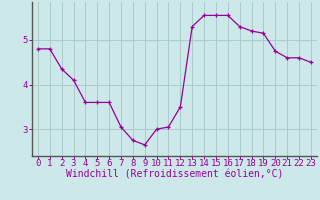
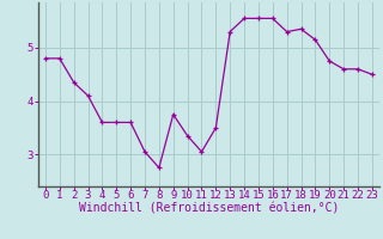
9: 2.65 -> 3.75
10: 3.00 -> 3.35
18: 5.20 -> 5.35
